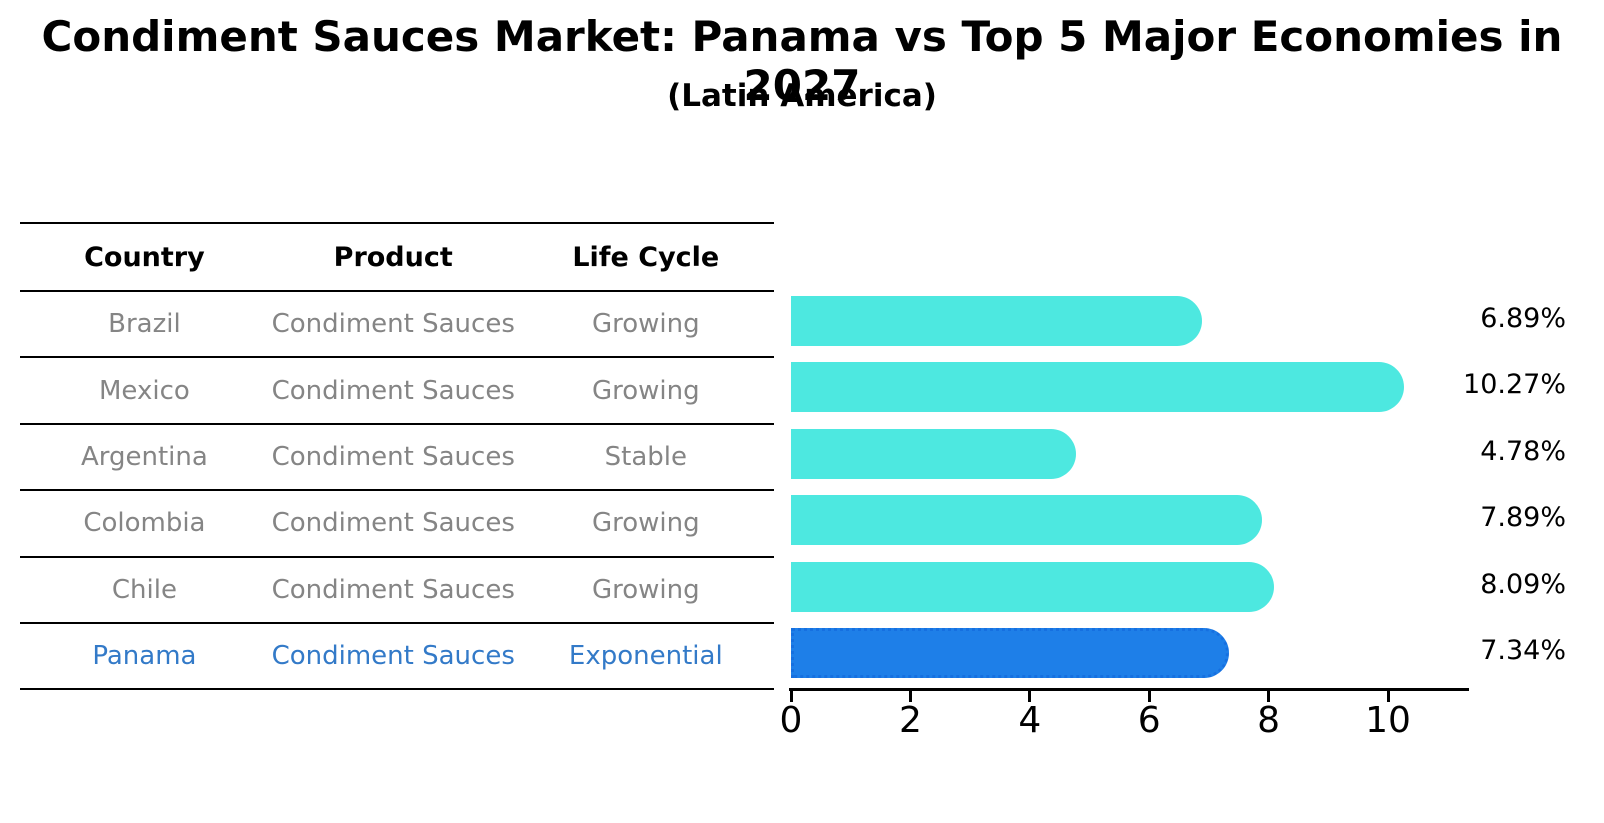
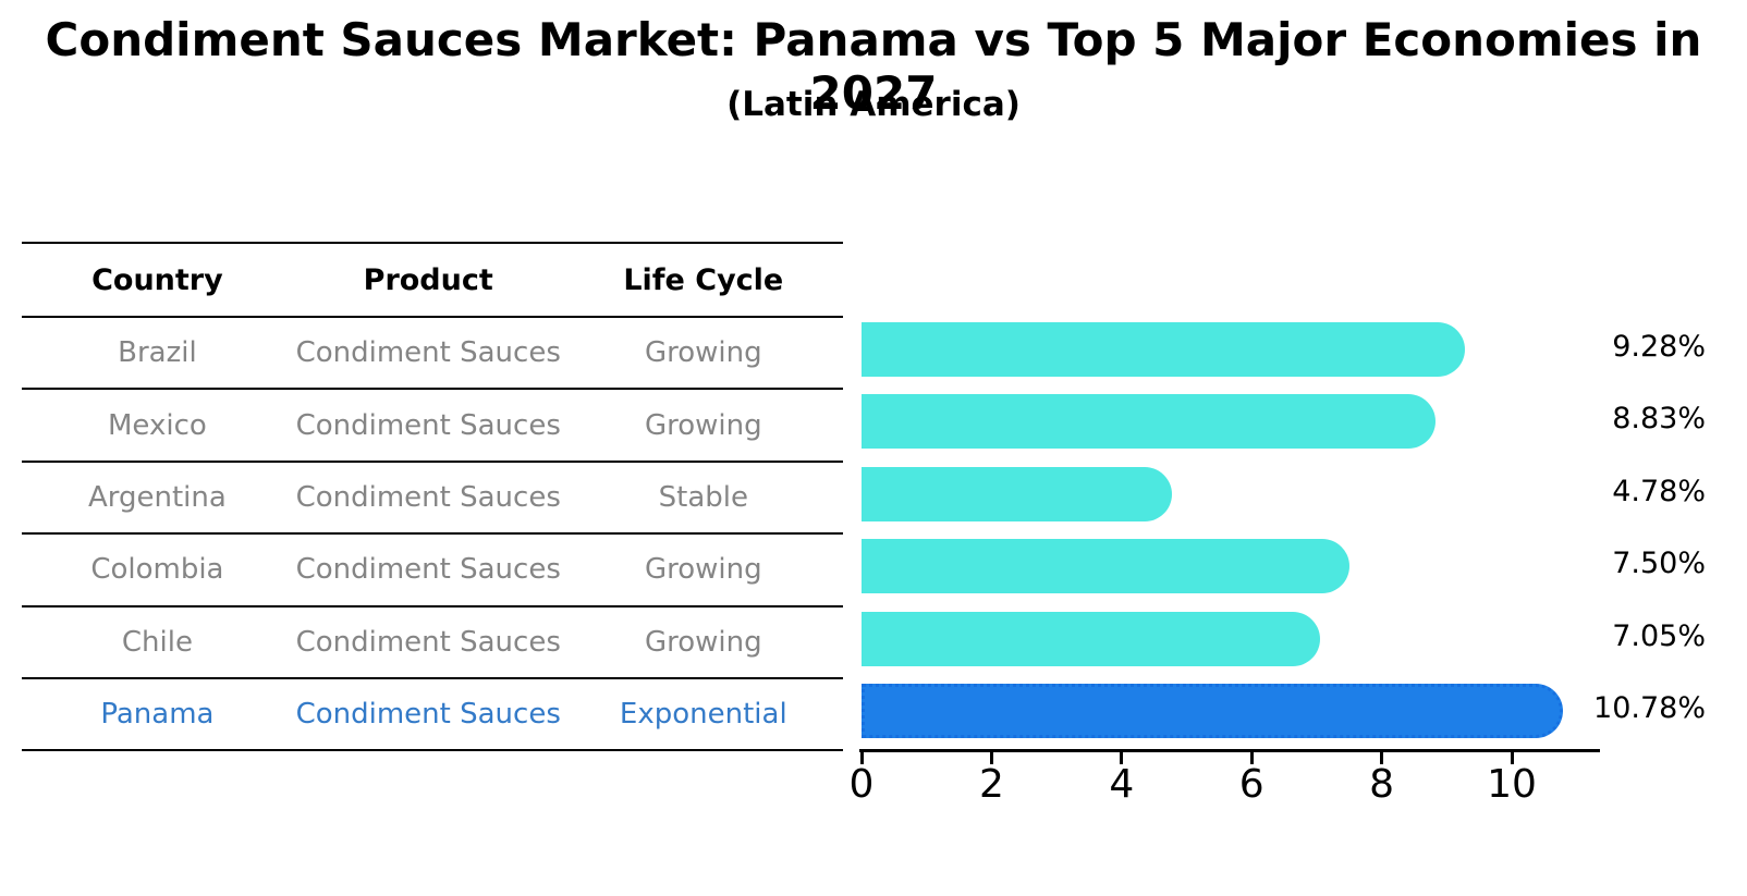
Brazil: 6.89% -> 9.28%
Mexico: 10.27% -> 8.83%
Colombia: 7.89% -> 7.50%
Chile: 8.09% -> 7.05%
Panama: 7.34% -> 10.78%
